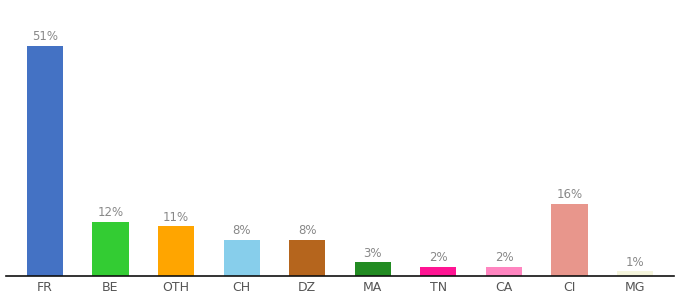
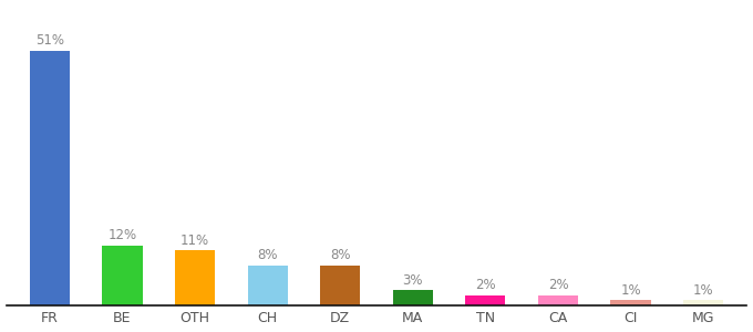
CI: 16% -> 1%
